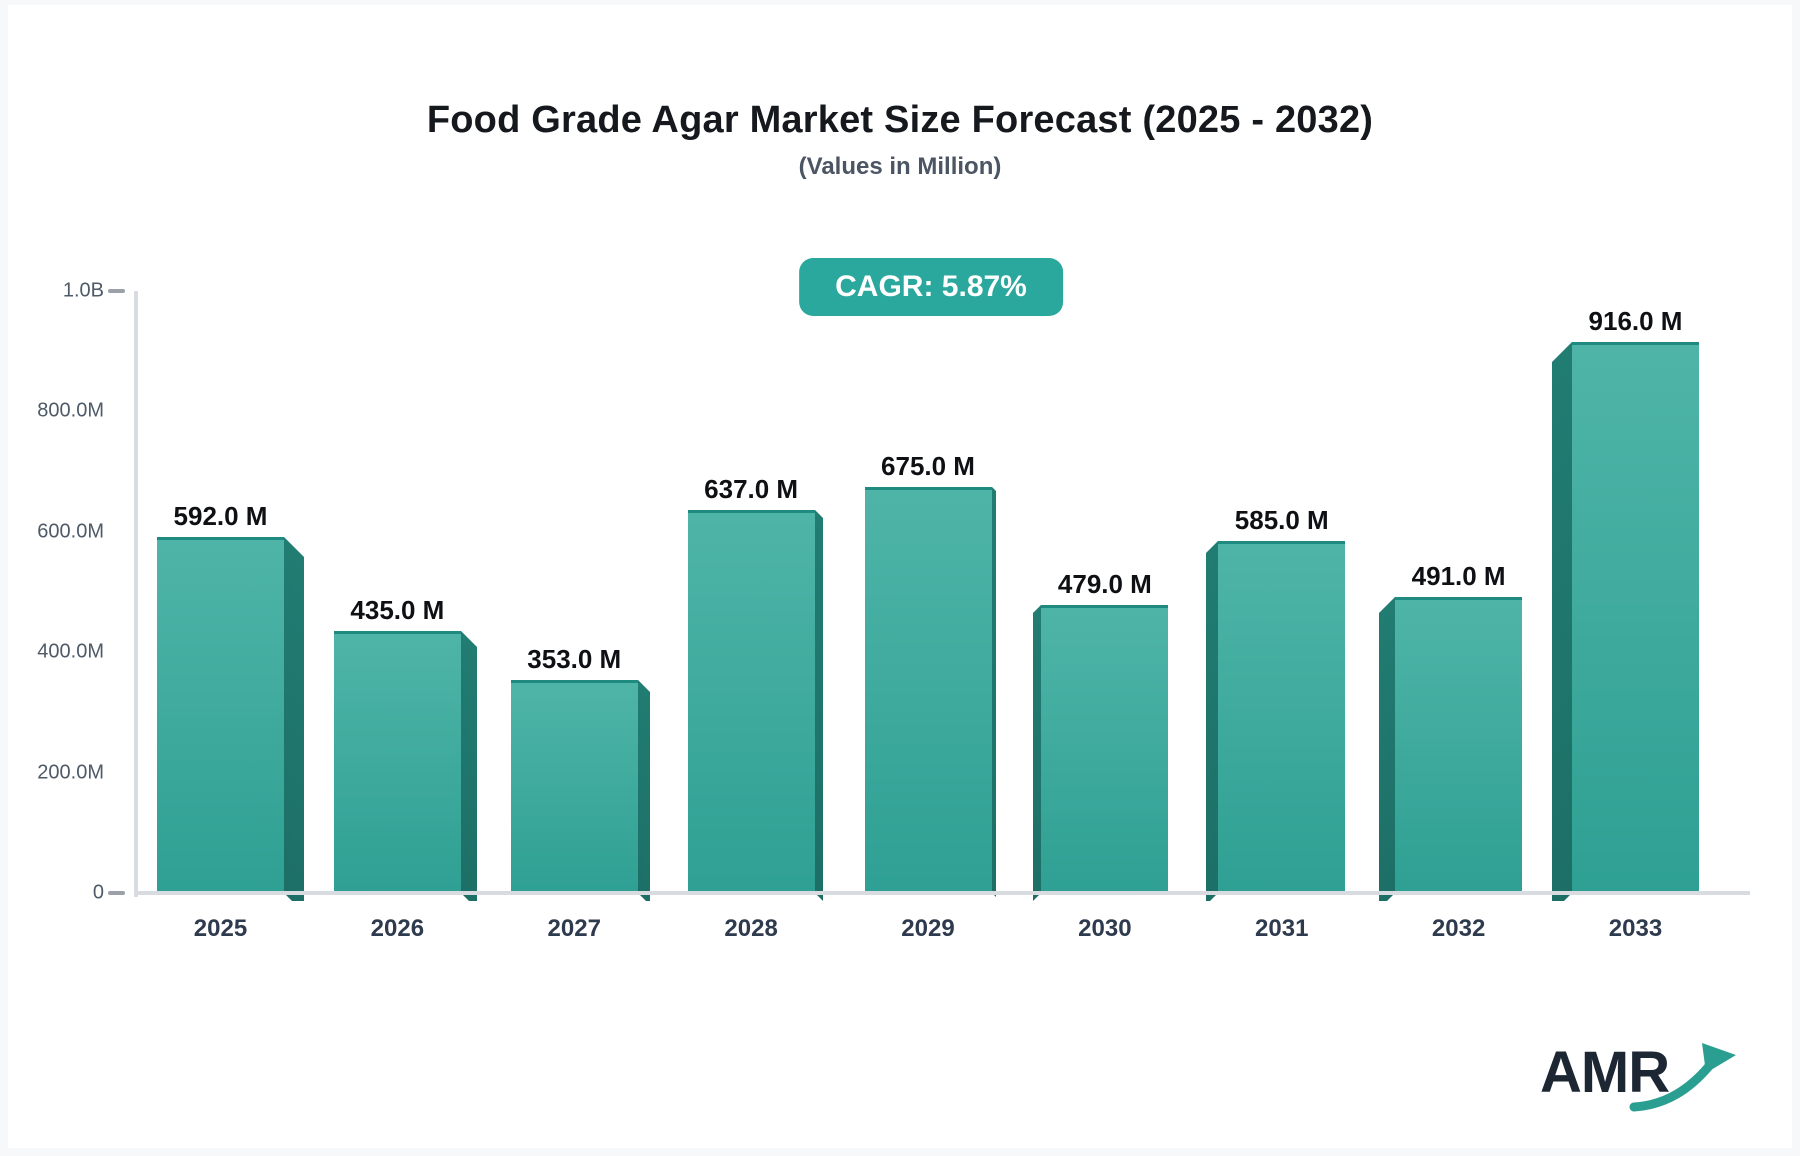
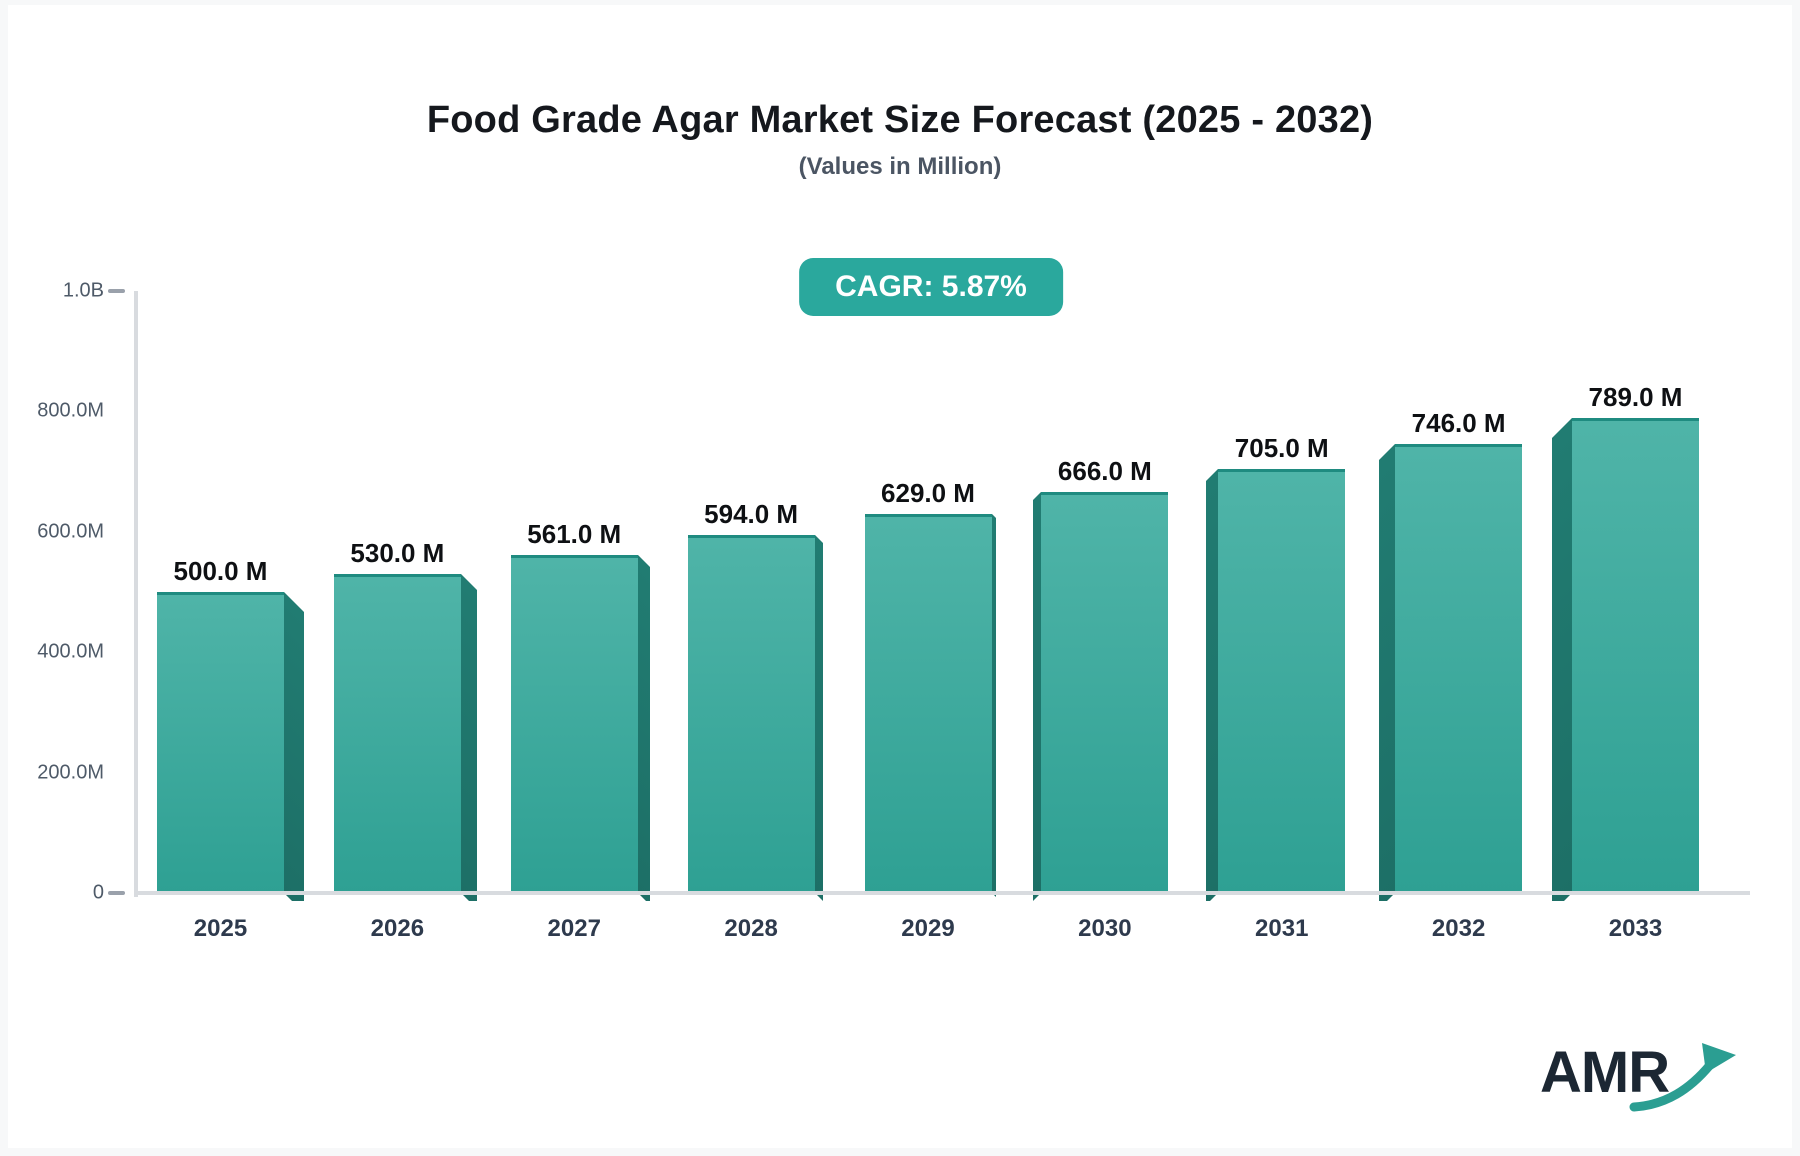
2025: 592.0 -> 500.0
2026: 435.0 -> 530.0
2027: 353.0 -> 561.0
2028: 637.0 -> 594.0
2029: 675.0 -> 629.0
2030: 479.0 -> 666.0
2031: 585.0 -> 705.0
2032: 491.0 -> 746.0
2033: 916.0 -> 789.0
